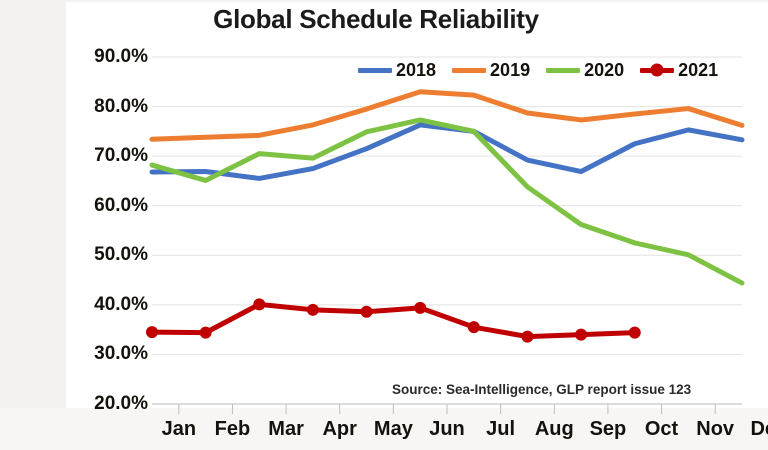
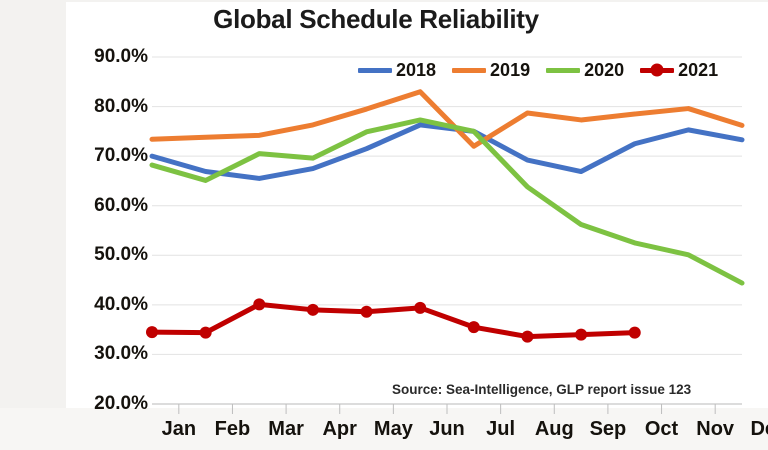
2018/Jan: 67% -> 70%
2019/Jul: 82% -> 72%
